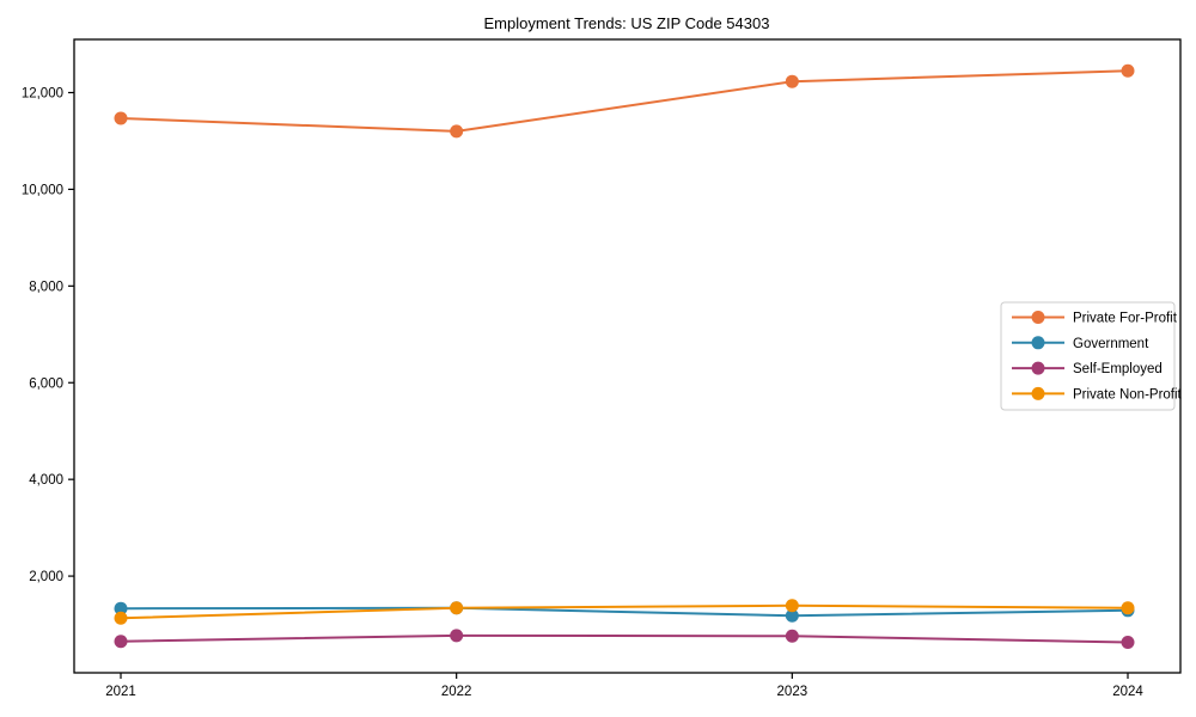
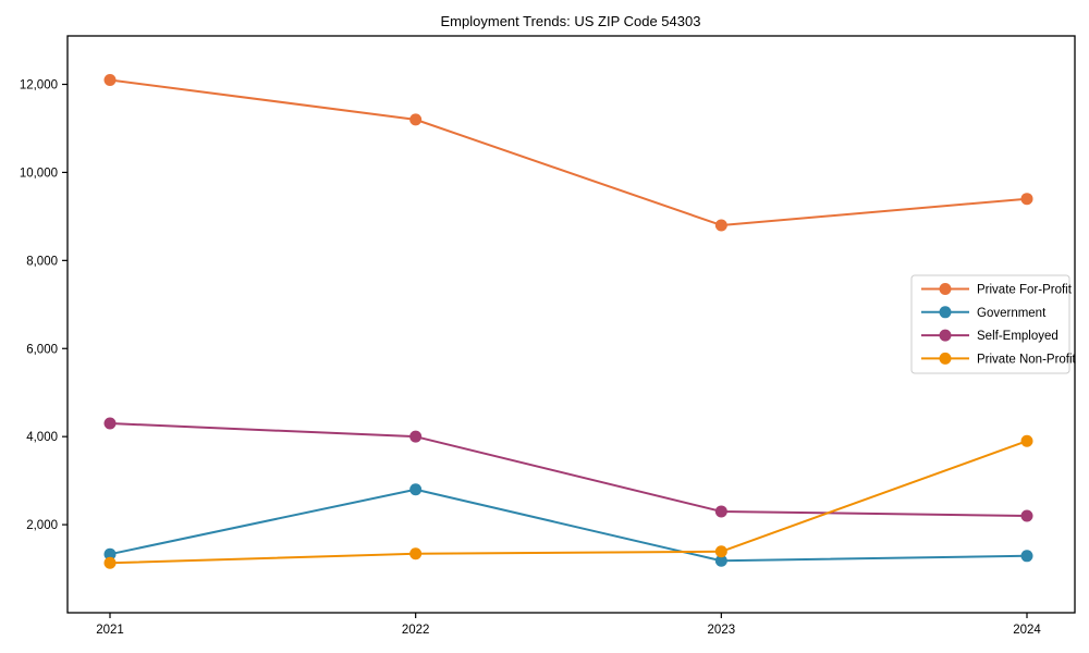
Private For-Profit/2021: 11500 -> 12100
Self-Employed/2021: 600 -> 4300
Government/2022: 1300 -> 2800
Self-Employed/2022: 800 -> 4000
Private For-Profit/2023: 12200 -> 8800
Self-Employed/2023: 800 -> 2300
Private For-Profit/2024: 12400 -> 9400
Self-Employed/2024: 600 -> 2200
Private Non-Profit/2024: 1300 -> 3900
